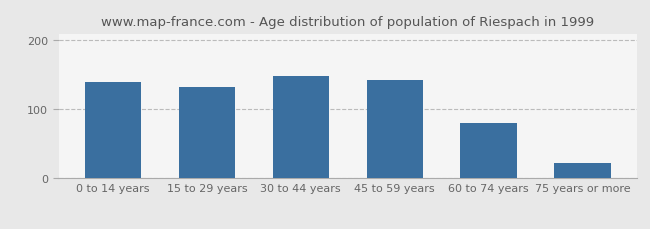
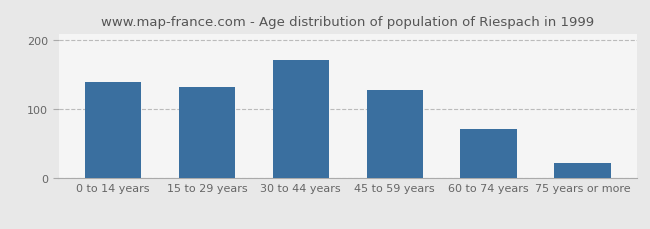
30 to 44 years: 148 -> 172
45 to 59 years: 142 -> 128
60 to 74 years: 80 -> 72
